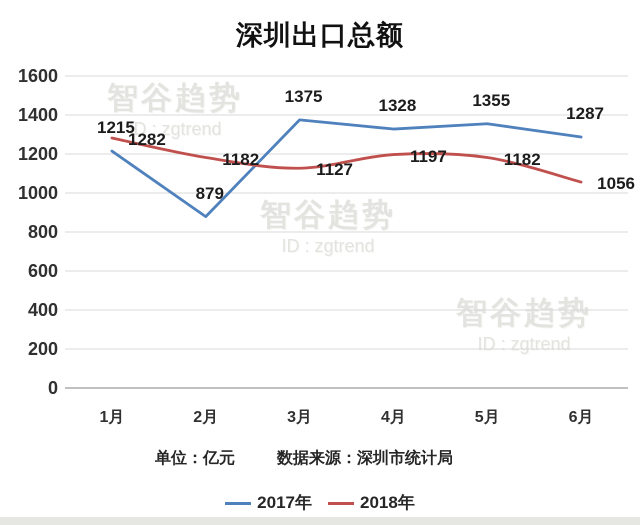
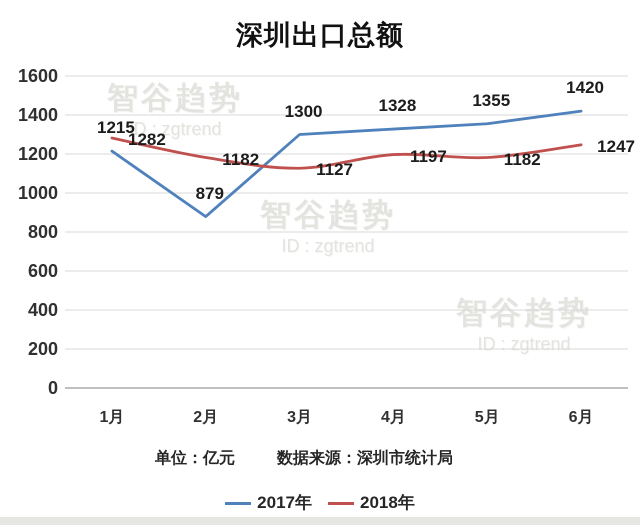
2017年/3月: 1375 -> 1300
2017年/6月: 1287 -> 1420
2018年/6月: 1056 -> 1247
